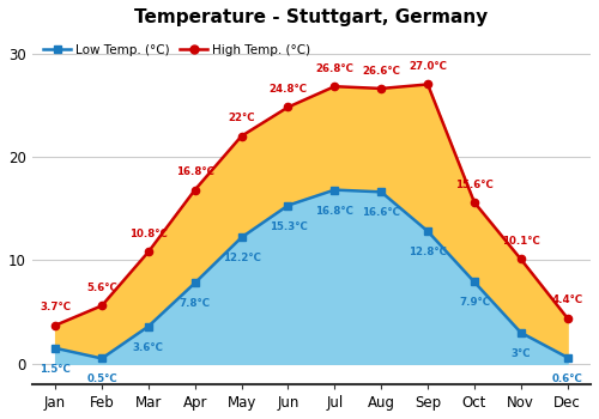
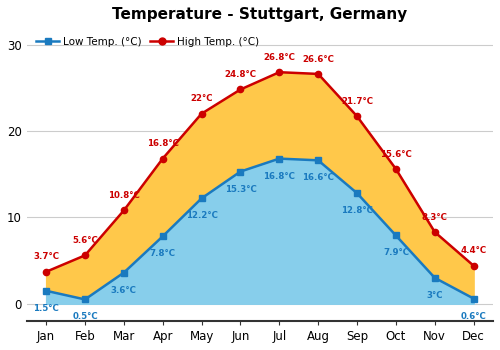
High Temp. (°C)/Sep: 27.0°C -> 21.7°C
High Temp. (°C)/Nov: 10.1°C -> 8.3°C
